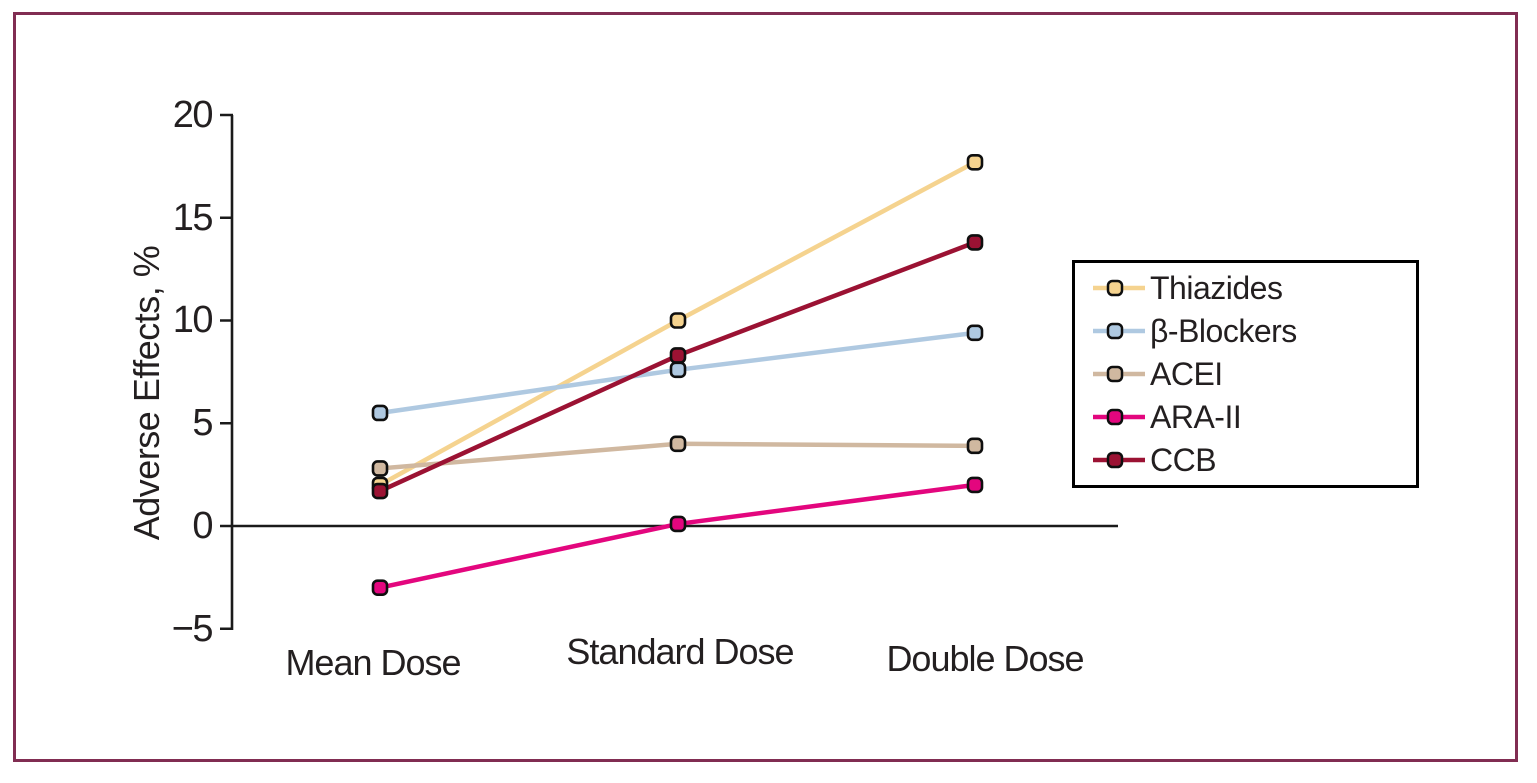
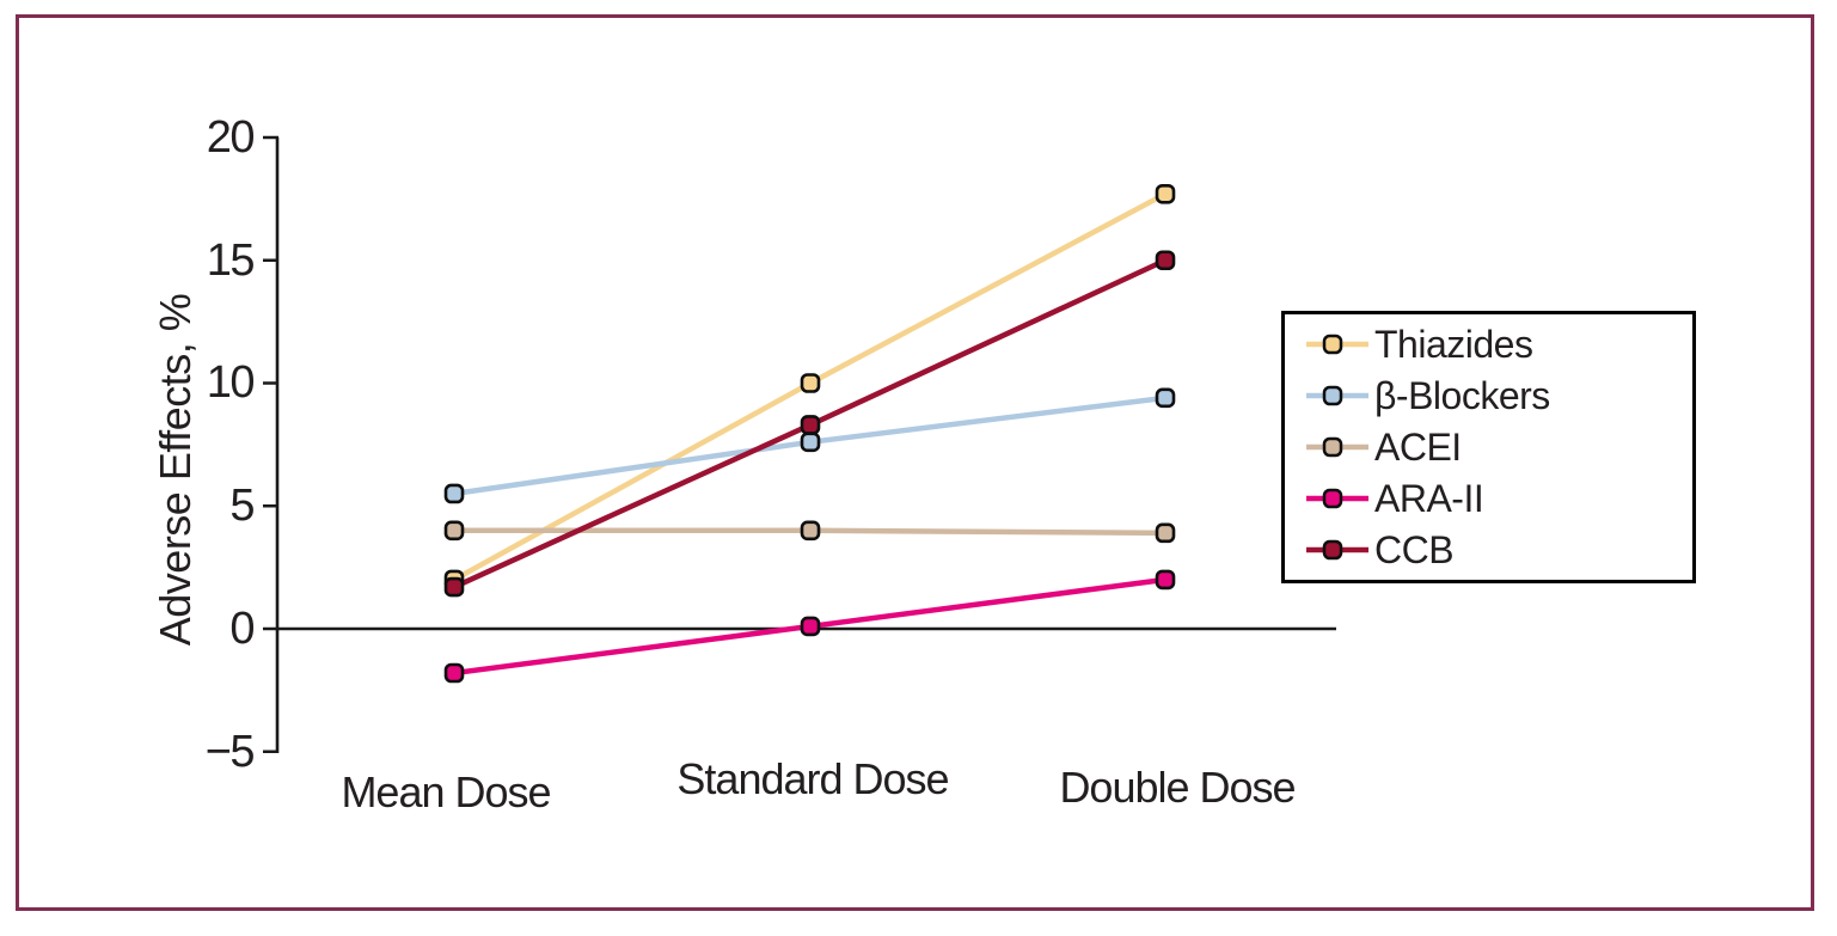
ACEI/Mean Dose: 2.8 -> 4.0
ARA-II/Mean Dose: -3.0 -> -1.8
CCB/Double Dose: 13.8 -> 15.0
